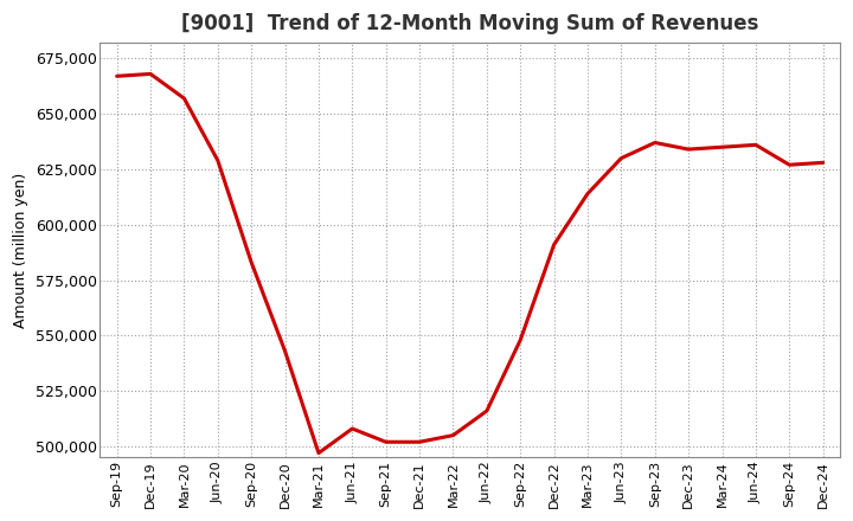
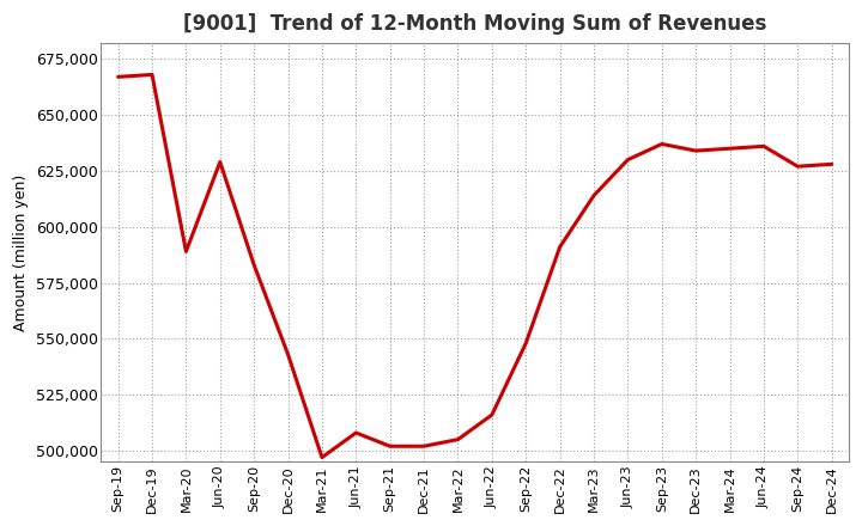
Mar-20: 657,000 -> 589,000
